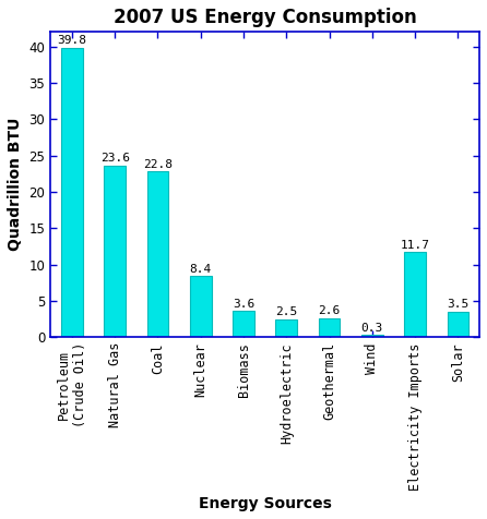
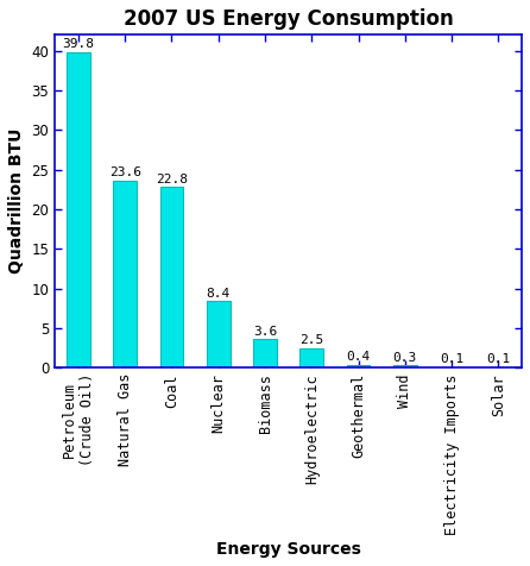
Geothermal: 2.6 -> 0.4
Electricity Imports: 11.7 -> 0.1
Solar: 3.5 -> 0.1
